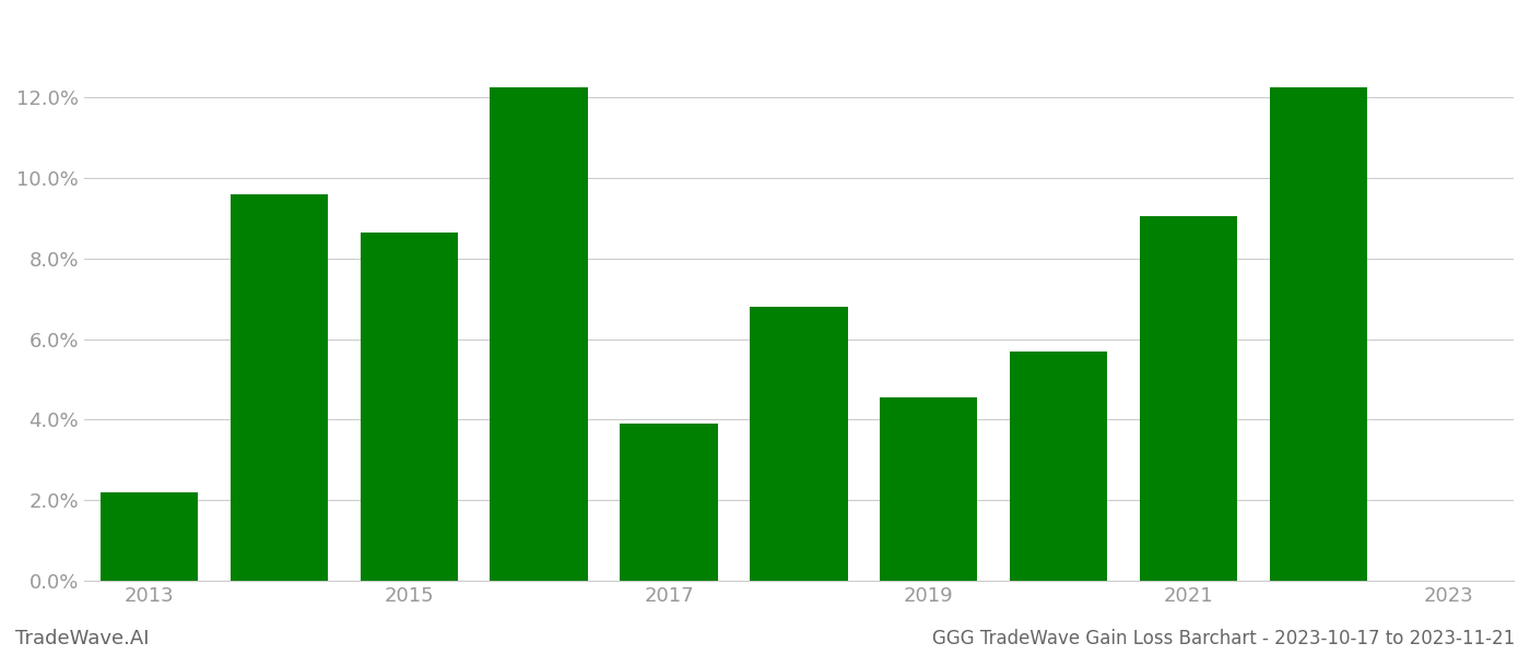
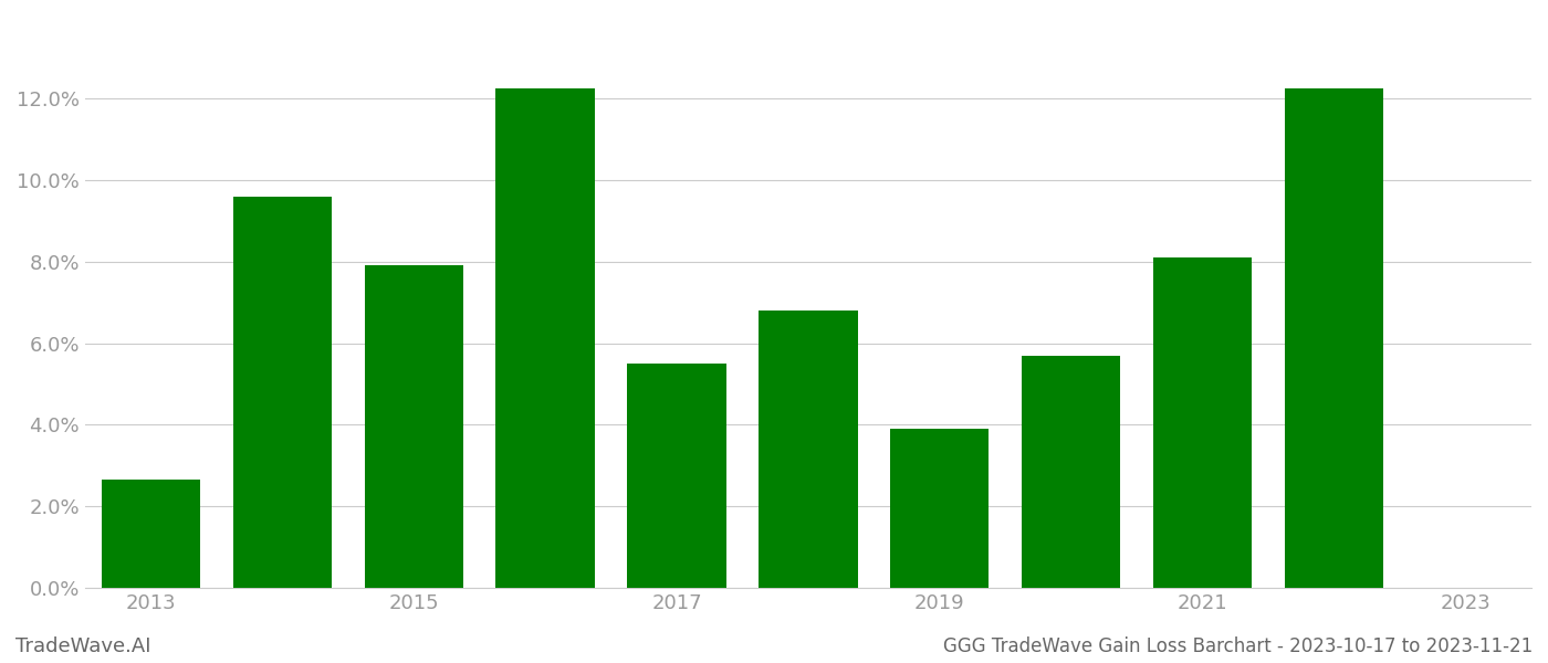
2013: 2.20% -> 2.65%
2015: 8.65% -> 7.90%
2017: 3.90% -> 5.50%
2019: 4.55% -> 3.90%
2021: 9.05% -> 8.10%
